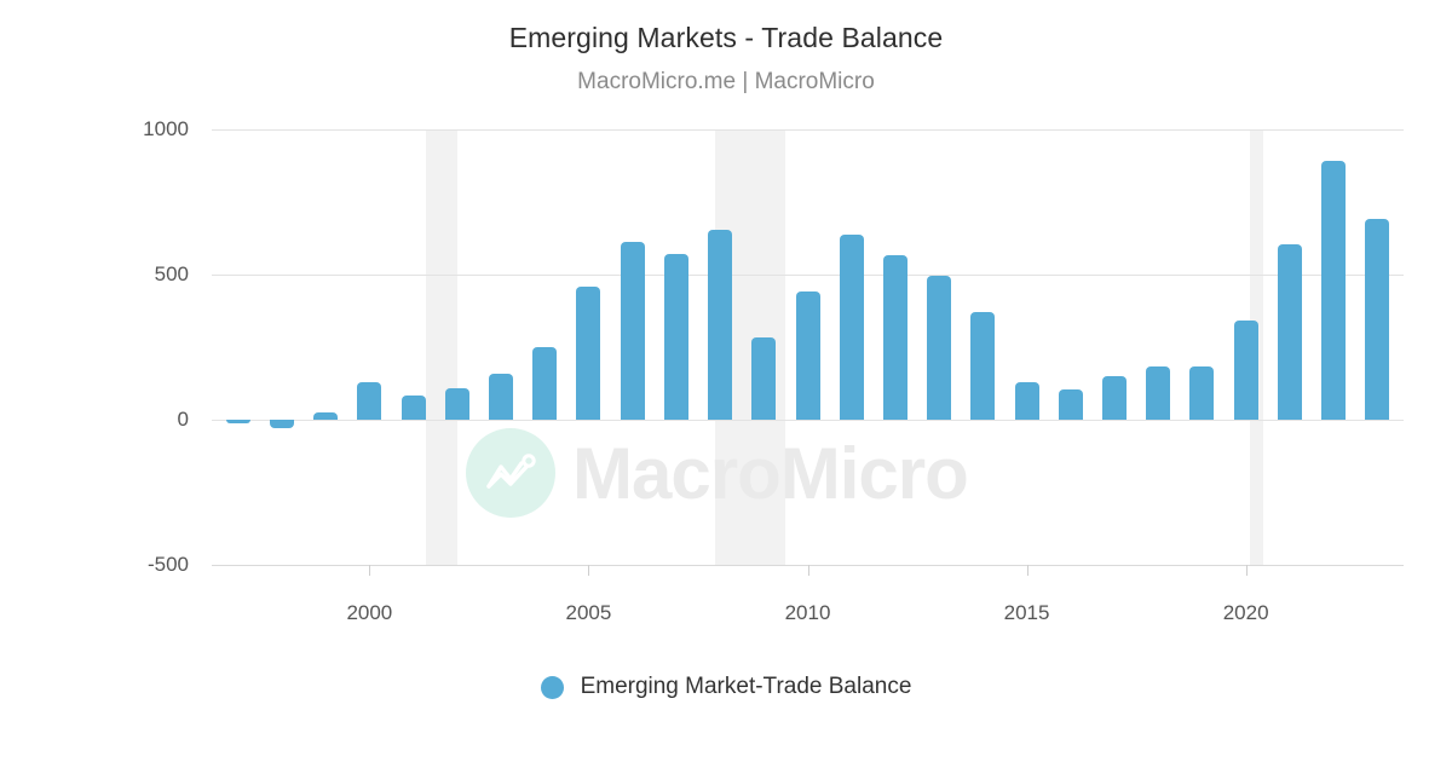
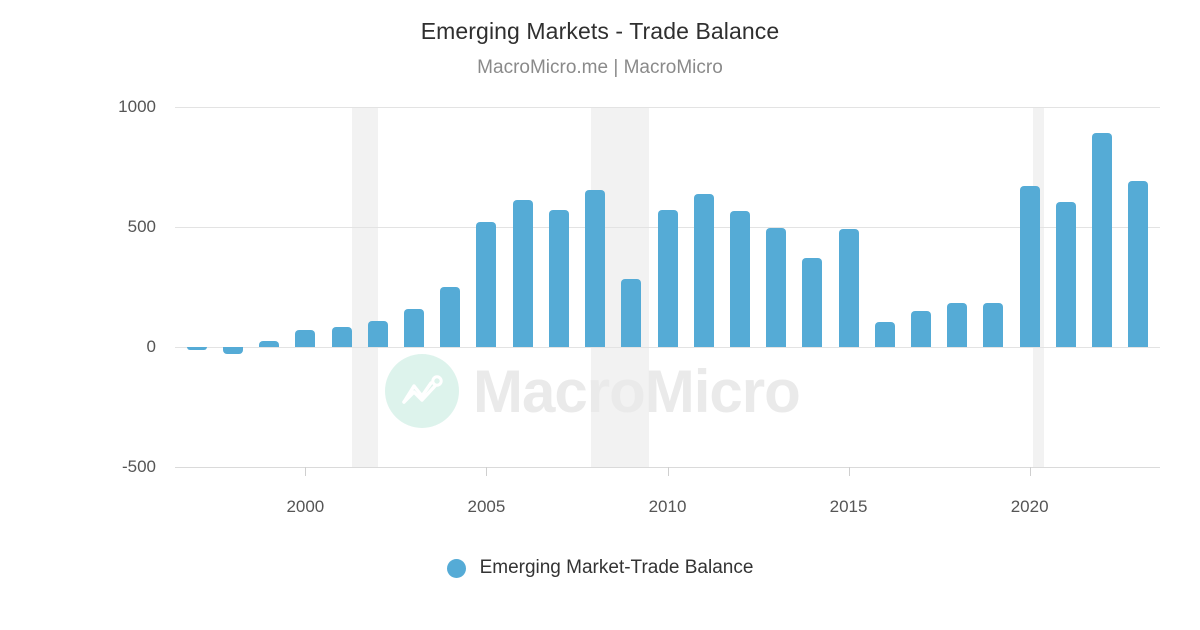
2000: 130 -> 70
2005: 460 -> 520
2010: 440 -> 570
2015: 130 -> 490
2020: 340 -> 670
